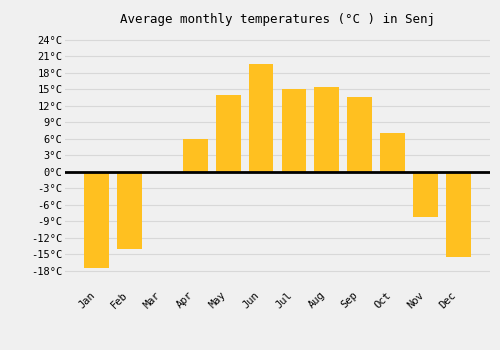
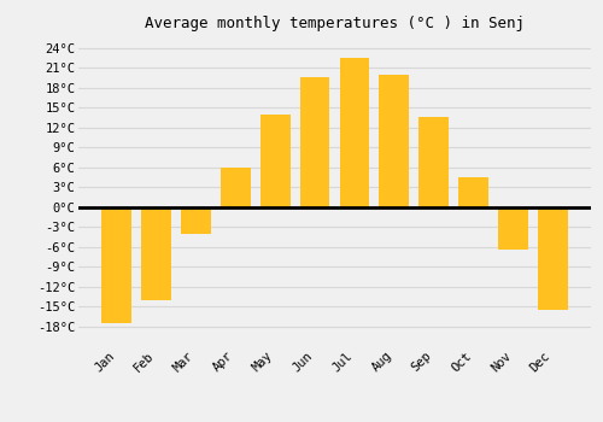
Mar: -0.2°C -> -4.0°C
Jul: 15.0°C -> 22.5°C
Aug: 15.4°C -> 20.0°C
Oct: 7.0°C -> 4.5°C
Nov: -8.2°C -> -6.5°C
